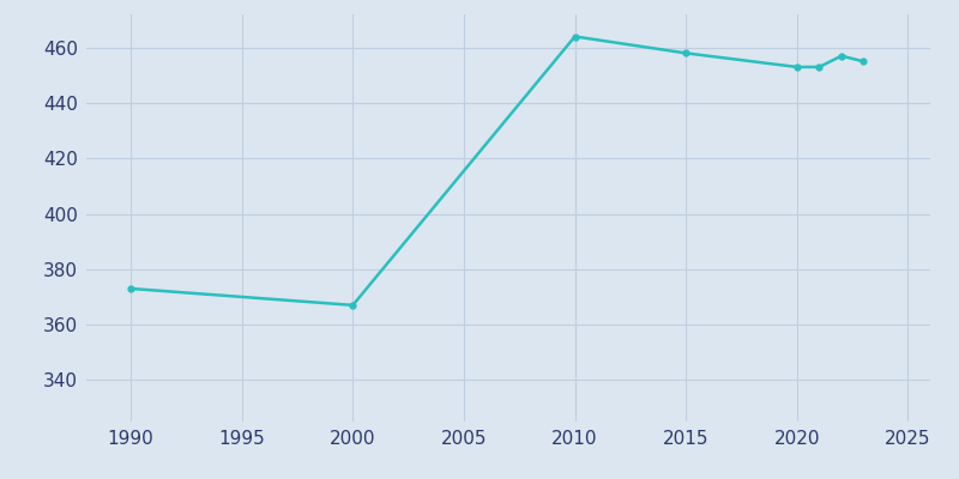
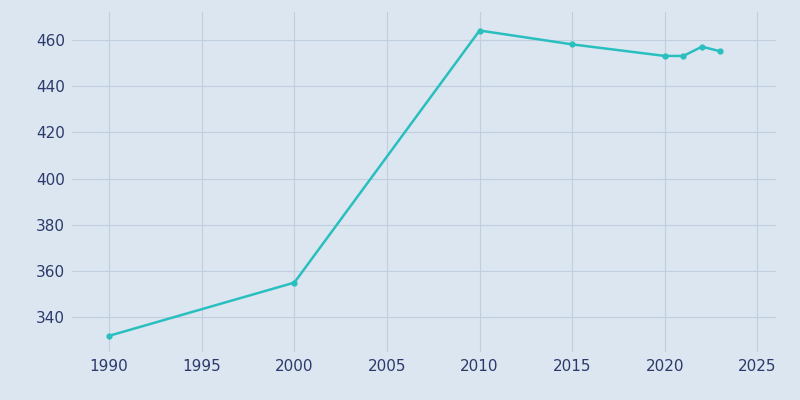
1990: 373 -> 332
2000: 367 -> 355
